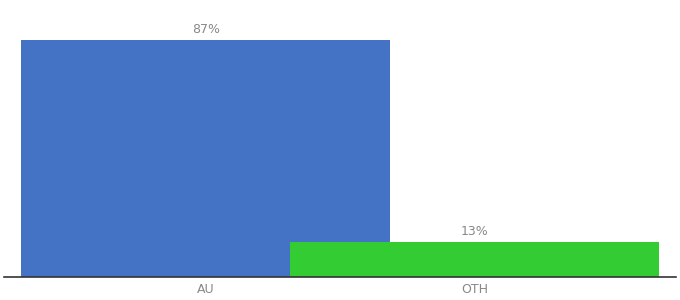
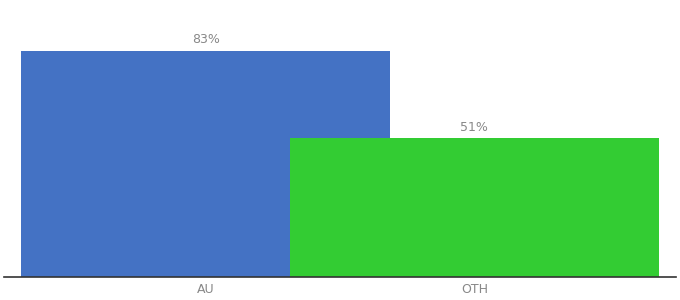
AU: 87% -> 83%
OTH: 13% -> 51%
